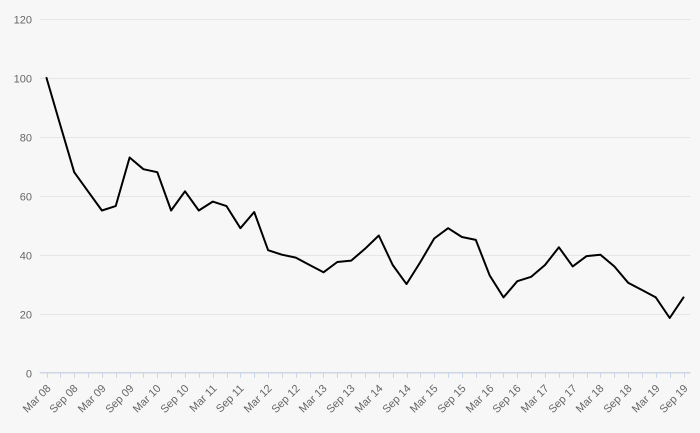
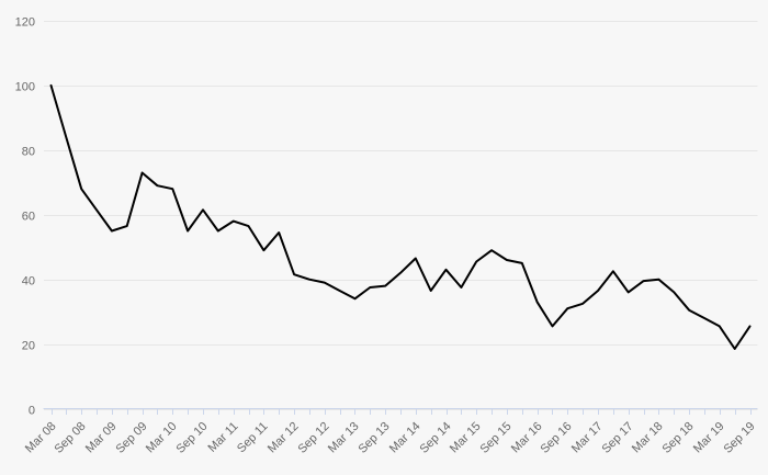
Sep 14: 30 -> 43
